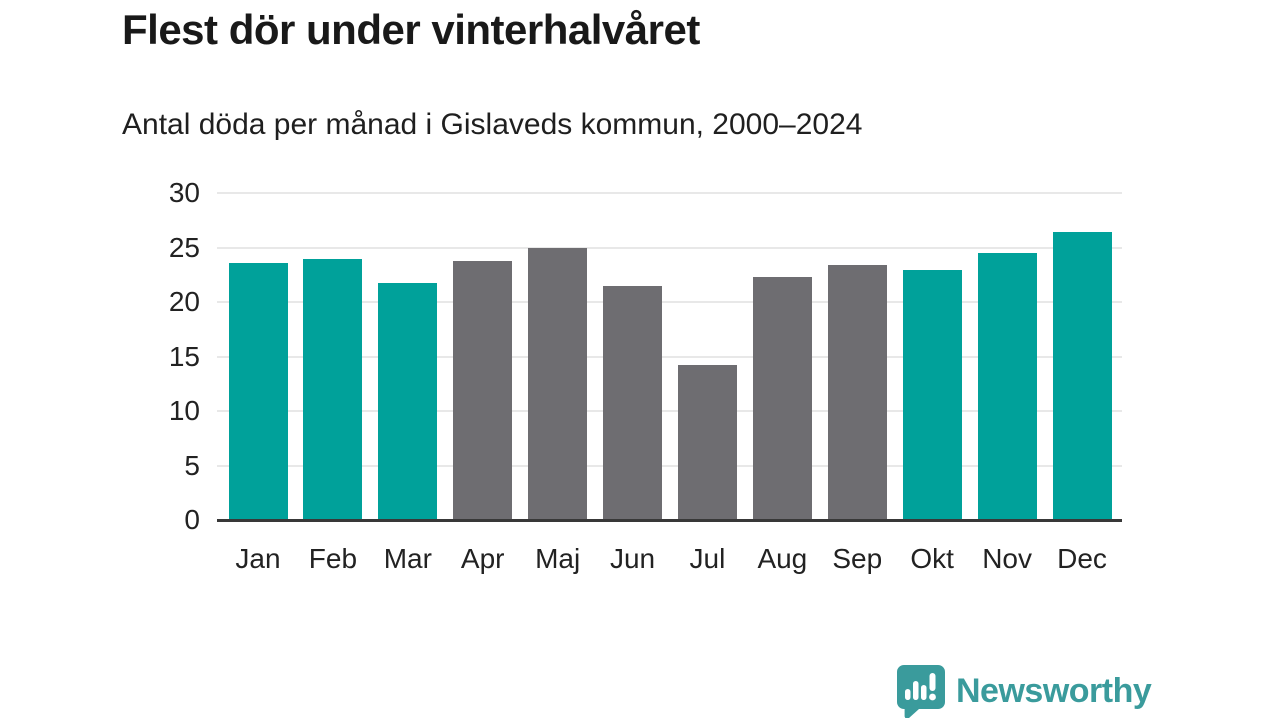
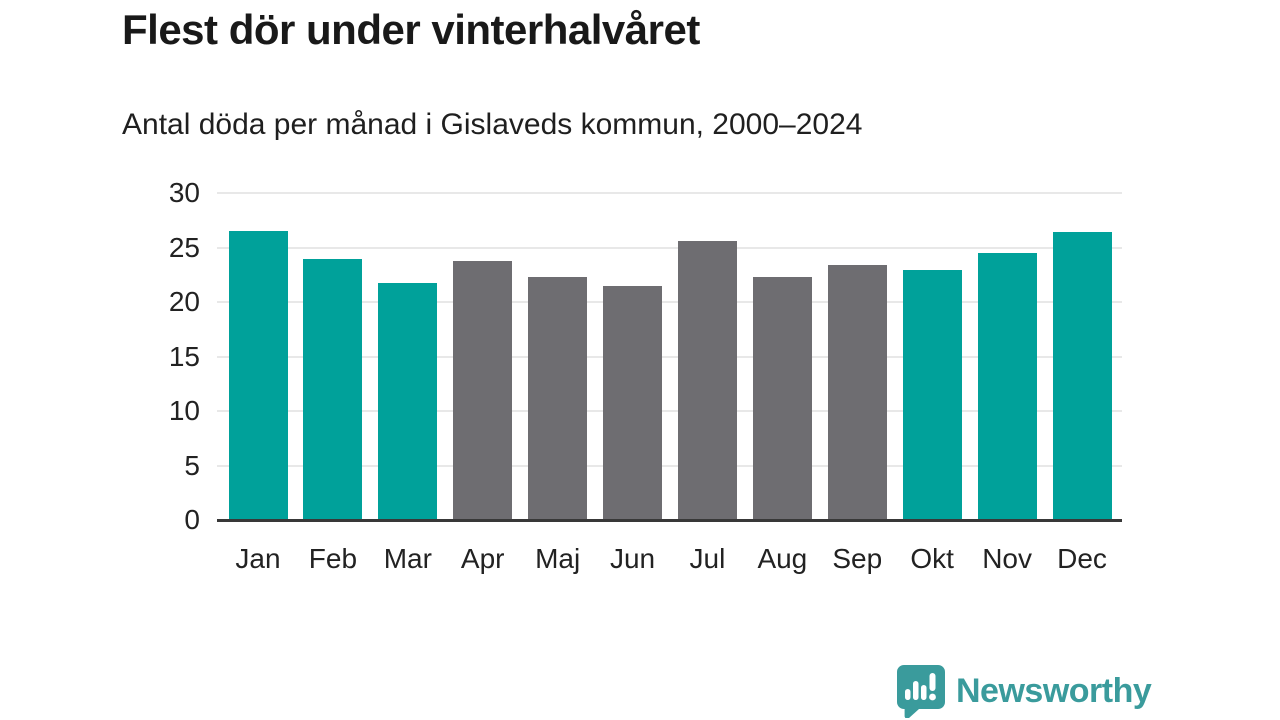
Jan: 23.6 -> 26.5
Maj: 25.0 -> 22.3
Jul: 14.2 -> 25.6
